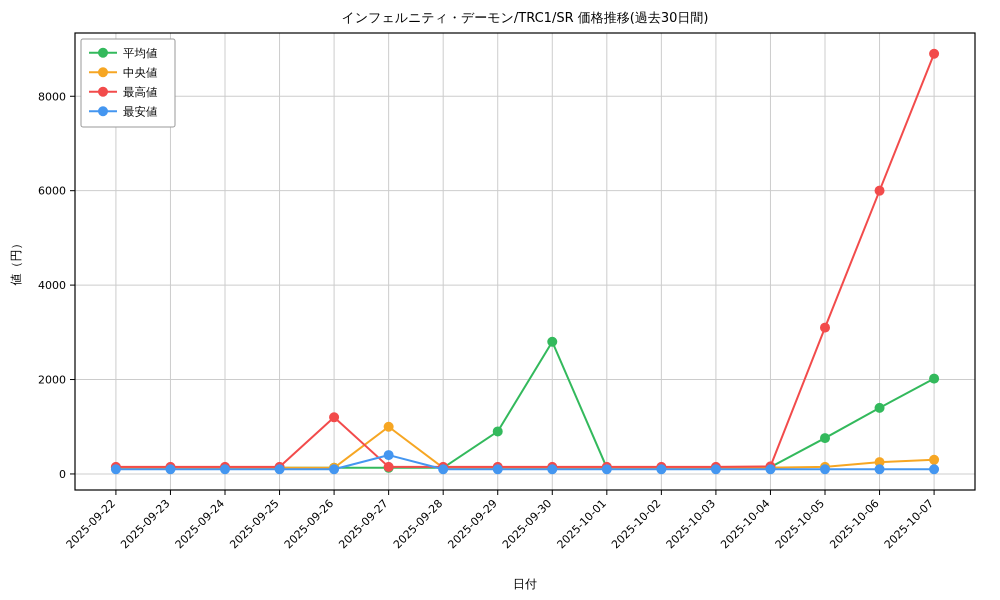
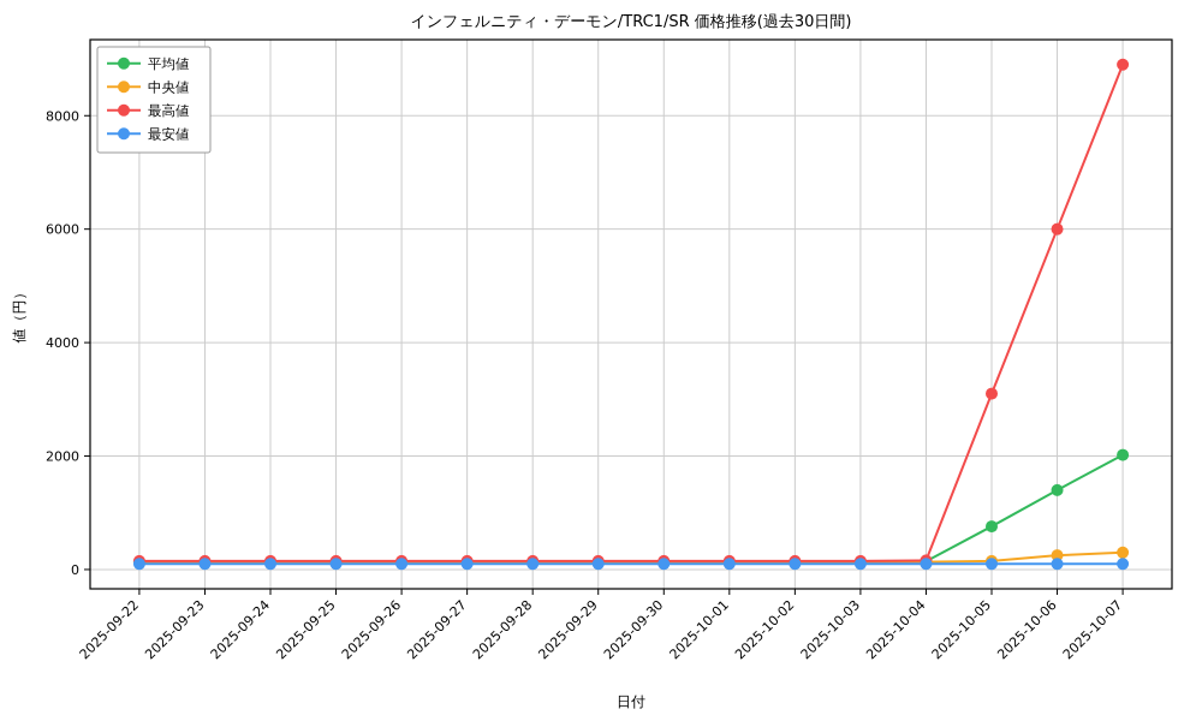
最高値/2025-09-26: 1200 -> 200
中央値/2025-09-27: 1000 -> 100
最安値/2025-09-27: 400 -> 100
平均値/2025-09-29: 900 -> 100
平均値/2025-09-30: 2800 -> 100
